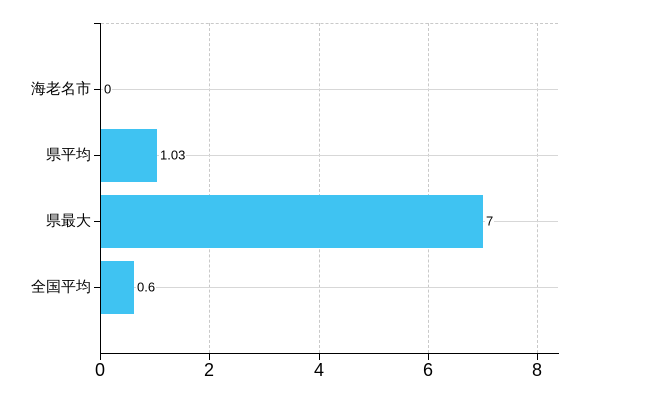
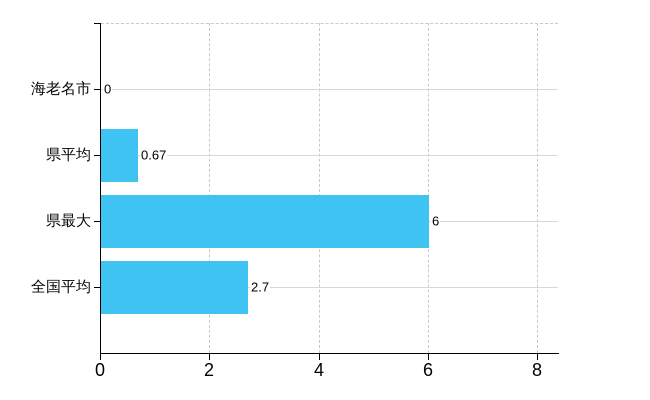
県平均: 1.03 -> 0.67
県最大: 7 -> 6
全国平均: 0.6 -> 2.7
